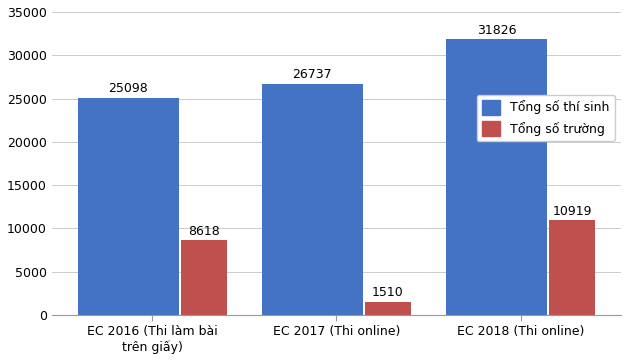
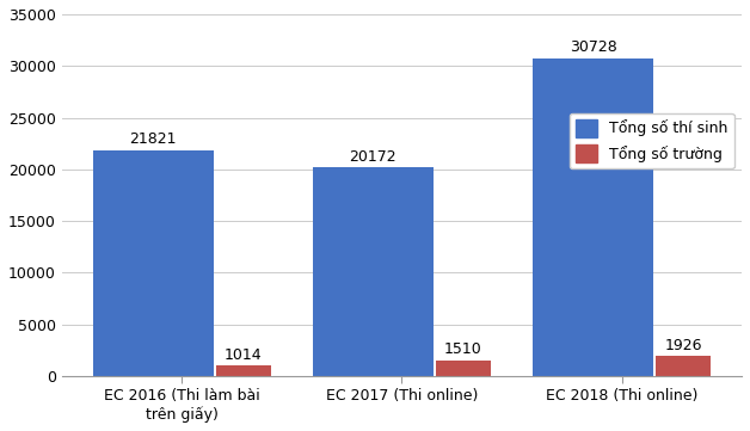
Tổng số thí sinh/EC 2016 (Thi làm bài trên giấy): 25098 -> 21821
Tổng số trường/EC 2016 (Thi làm bài trên giấy): 8618 -> 1014
Tổng số thí sinh/EC 2017 (Thi online): 26737 -> 20172
Tổng số thí sinh/EC 2018 (Thi online): 31826 -> 30728
Tổng số trường/EC 2018 (Thi online): 10919 -> 1926
